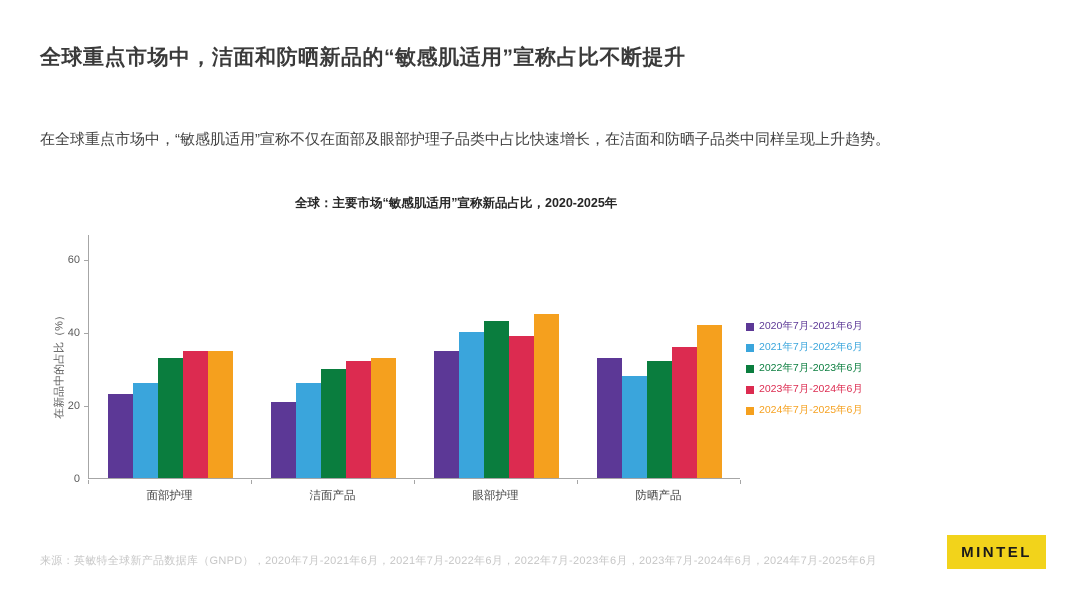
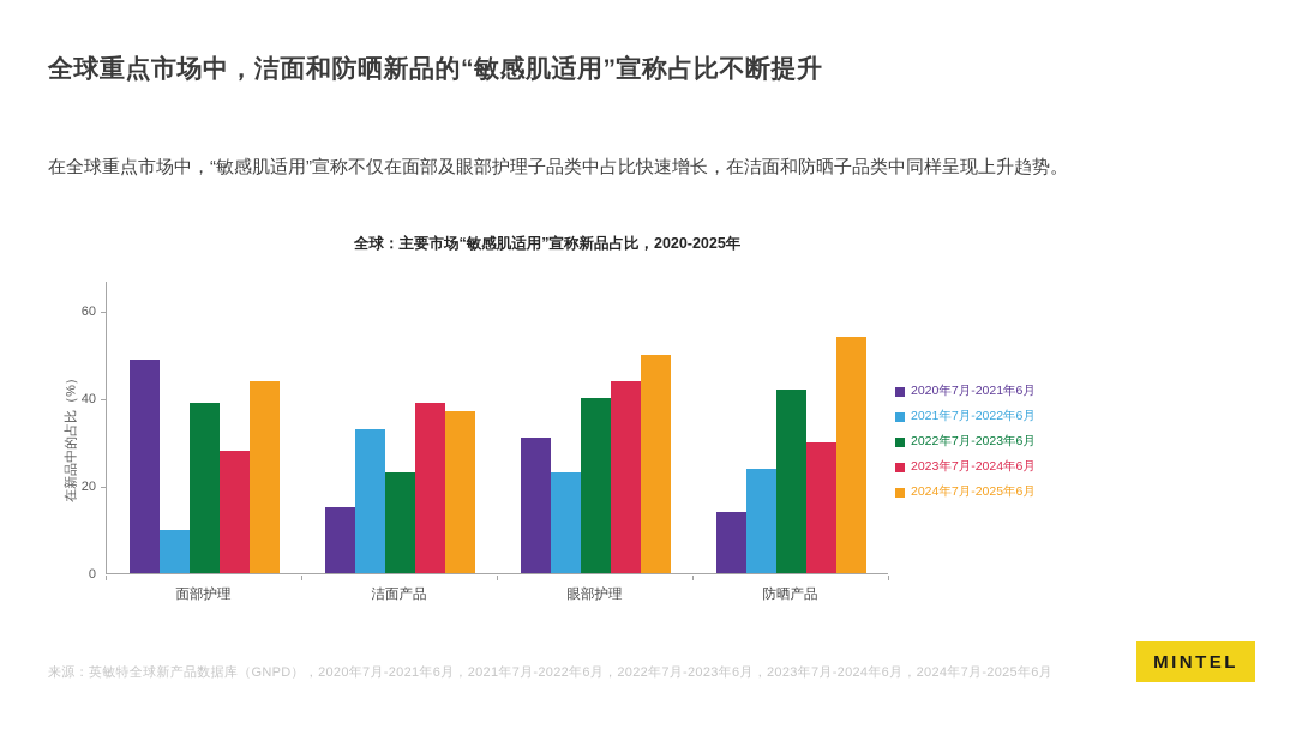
2020年7月-2021年6月/面部护理: 23 -> 49
2021年7月-2022年6月/面部护理: 26 -> 10
2022年7月-2023年6月/面部护理: 33 -> 39
2023年7月-2024年6月/面部护理: 35 -> 28
2024年7月-2025年6月/面部护理: 35 -> 44
2020年7月-2021年6月/洁面产品: 21 -> 15
2021年7月-2022年6月/洁面产品: 26 -> 33
2022年7月-2023年6月/洁面产品: 30 -> 23
2023年7月-2024年6月/洁面产品: 32 -> 39
2024年7月-2025年6月/洁面产品: 33 -> 37
2020年7月-2021年6月/眼部护理: 35 -> 31
2021年7月-2022年6月/眼部护理: 40 -> 23
2022年7月-2023年6月/眼部护理: 43 -> 40
2023年7月-2024年6月/眼部护理: 39 -> 44
2024年7月-2025年6月/眼部护理: 45 -> 50
2020年7月-2021年6月/防晒产品: 33 -> 14
2021年7月-2022年6月/防晒产品: 28 -> 24
2022年7月-2023年6月/防晒产品: 32 -> 42
2023年7月-2024年6月/防晒产品: 36 -> 30
2024年7月-2025年6月/防晒产品: 42 -> 54
